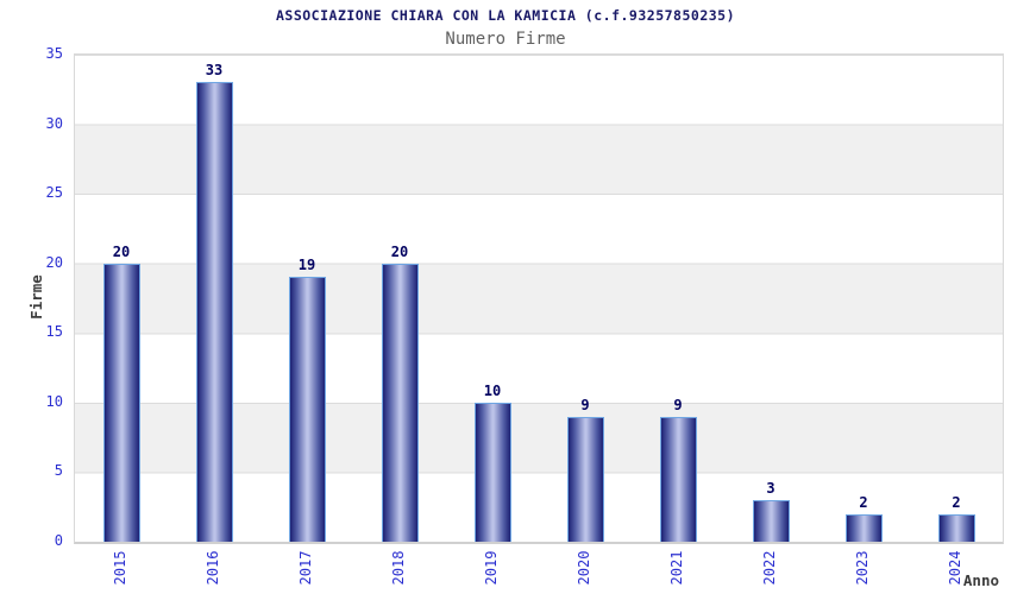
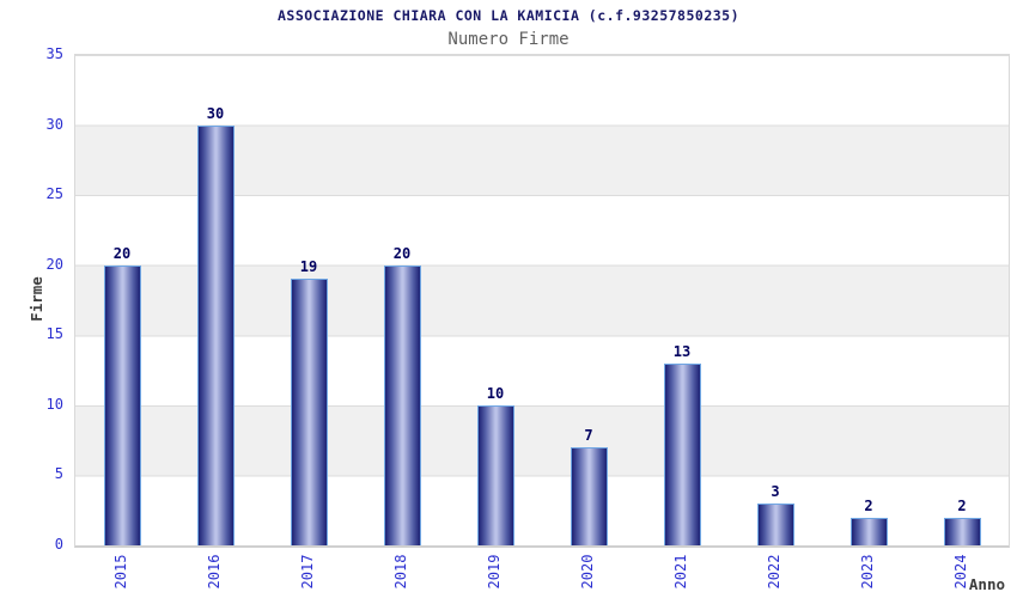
2016: 33 -> 30
2020: 9 -> 7
2021: 9 -> 13
